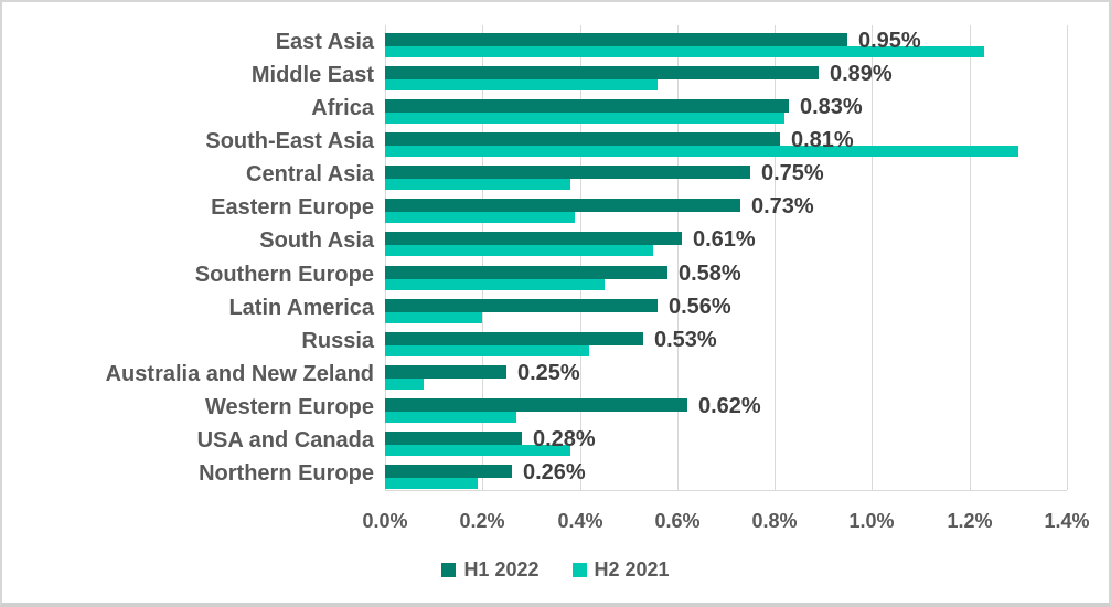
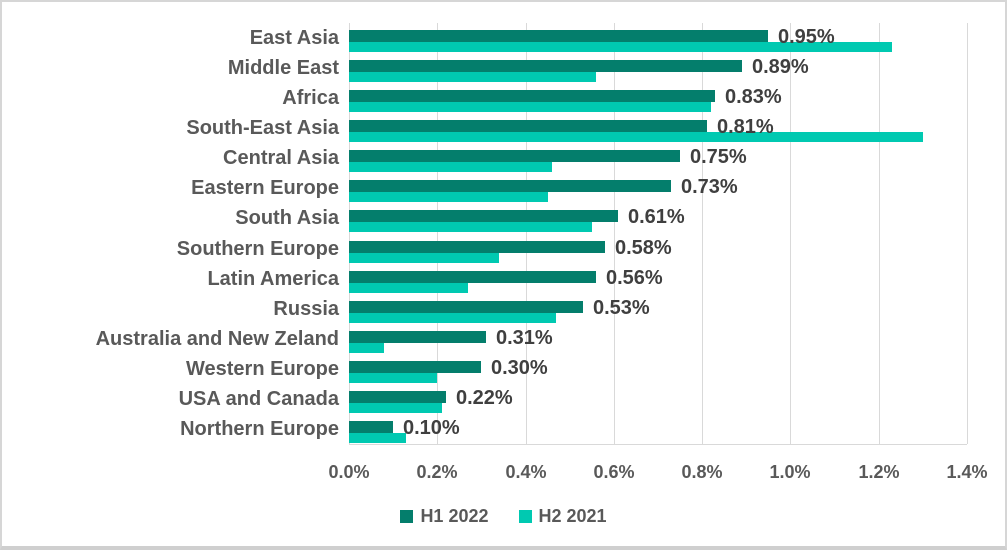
H2 2021/Central Asia: 0.38% -> 0.46%
H2 2021/Eastern Europe: 0.39% -> 0.45%
H2 2021/Southern Europe: 0.45% -> 0.34%
H2 2021/Latin America: 0.20% -> 0.27%
H2 2021/Russia: 0.42% -> 0.47%
H1 2022/Australia and New Zeland: 0.25% -> 0.31%
H1 2022/Western Europe: 0.62% -> 0.30%
H2 2021/Western Europe: 0.27% -> 0.20%
H1 2022/USA and Canada: 0.28% -> 0.22%
H2 2021/USA and Canada: 0.38% -> 0.21%
H1 2022/Northern Europe: 0.26% -> 0.10%
H2 2021/Northern Europe: 0.19% -> 0.13%
